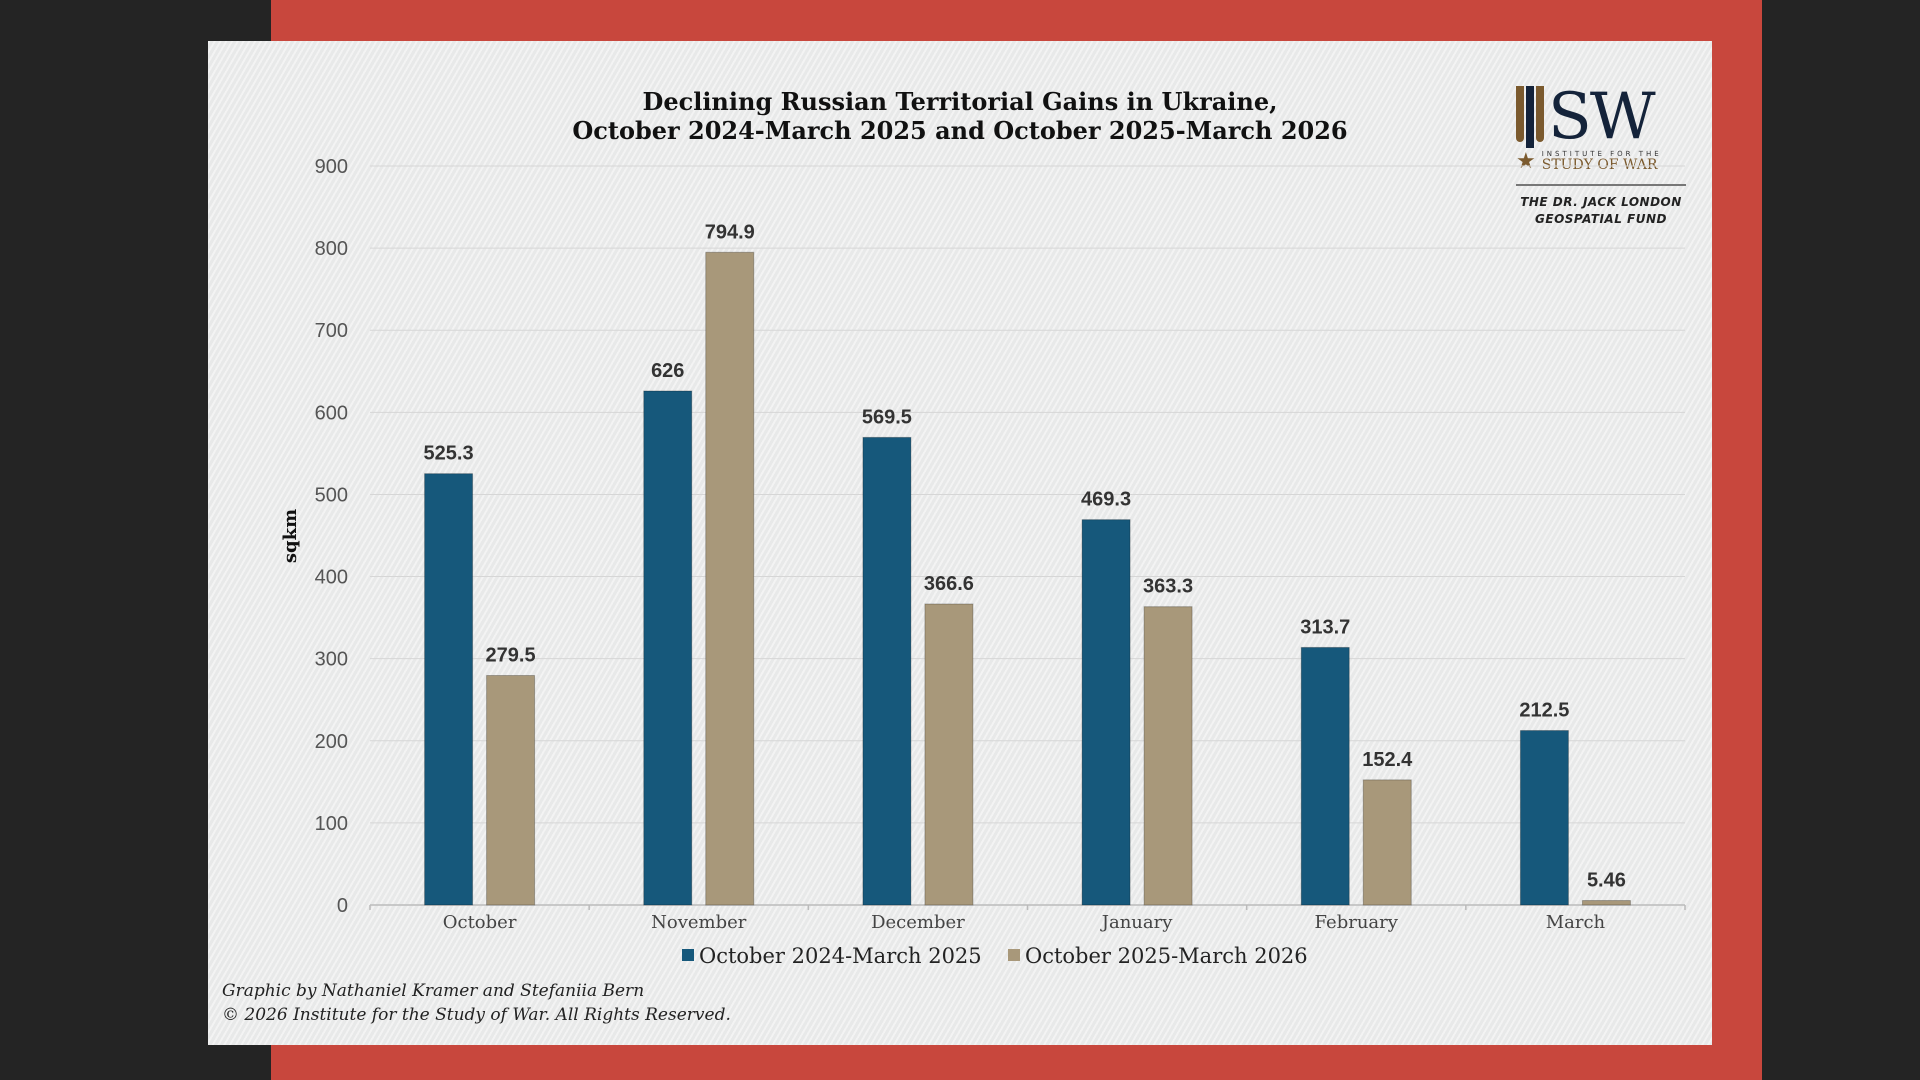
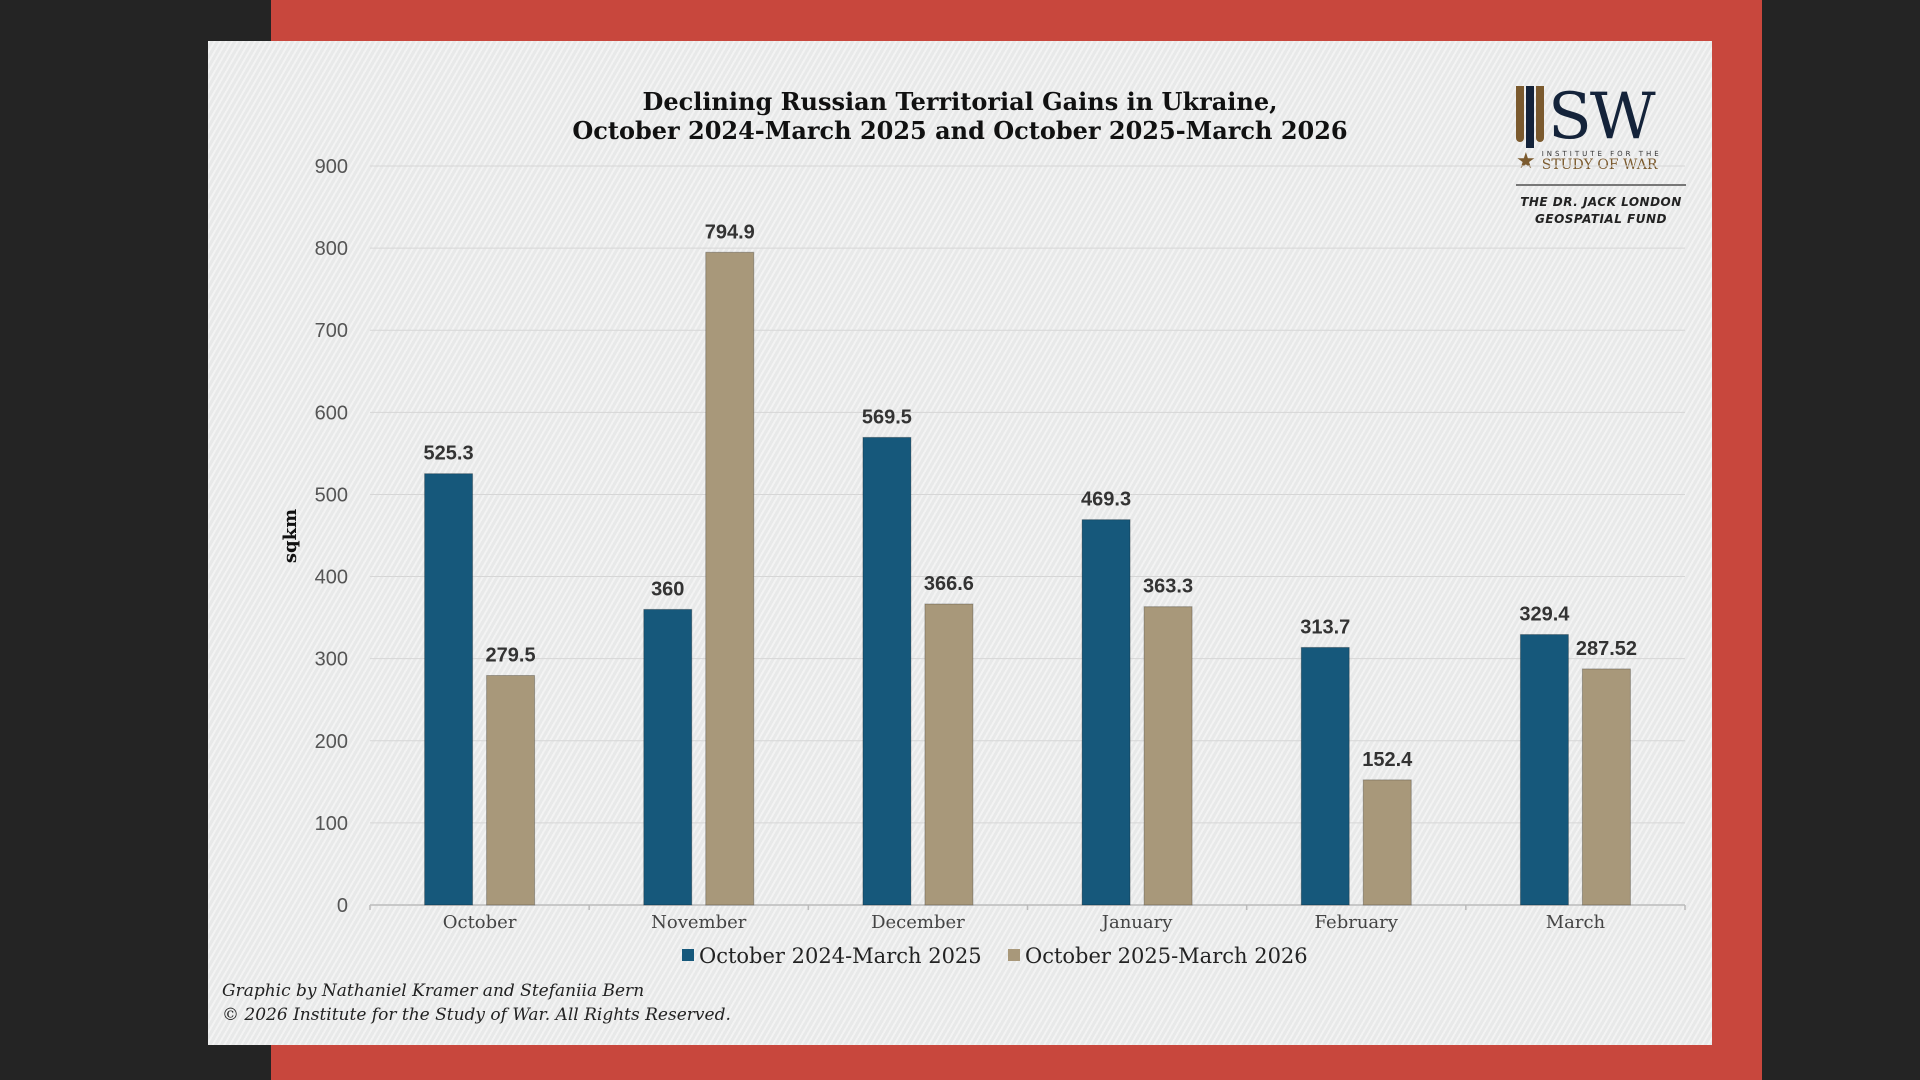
October 2024-March 2025/November: 626 -> 360
October 2024-March 2025/March: 212.5 -> 329.4
October 2025-March 2026/March: 5.46 -> 287.52
